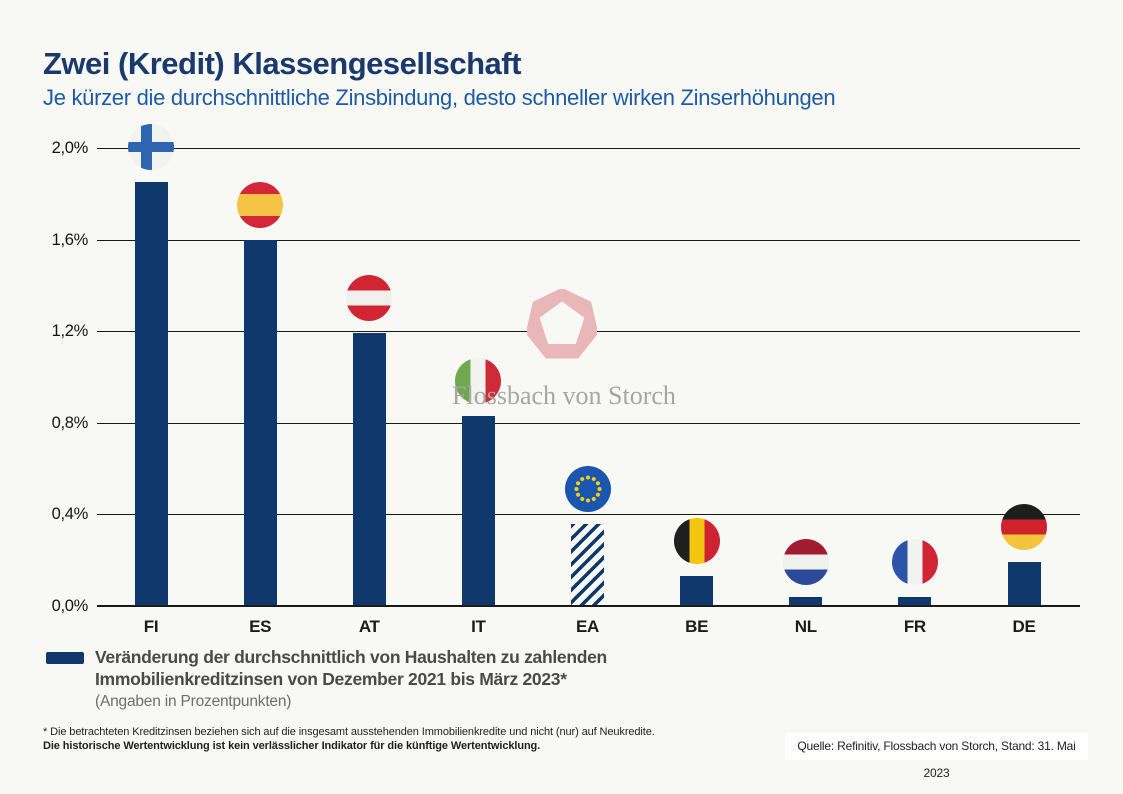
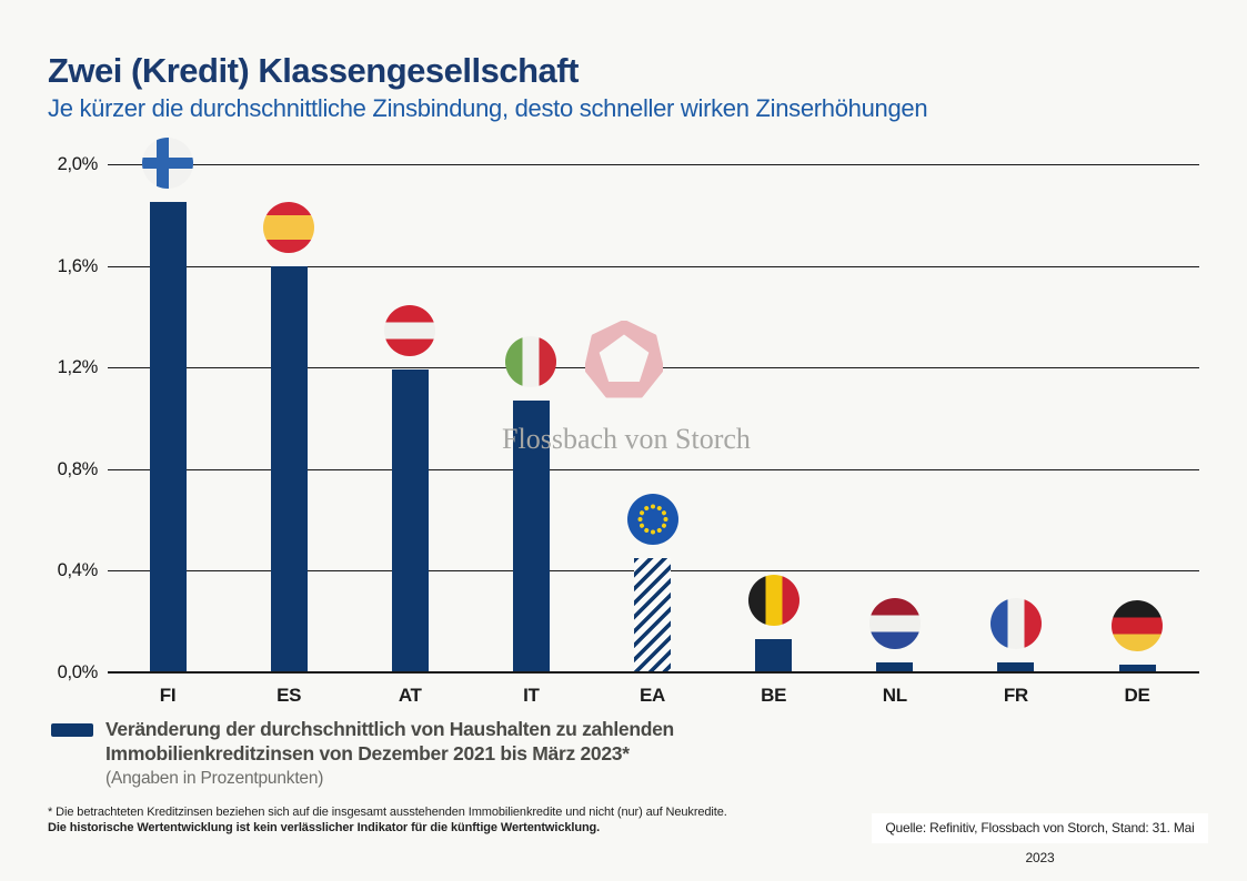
IT: 0,83% -> 1,07%
EA: 0,36% -> 0,45%
DE: 0,19% -> 0,03%
